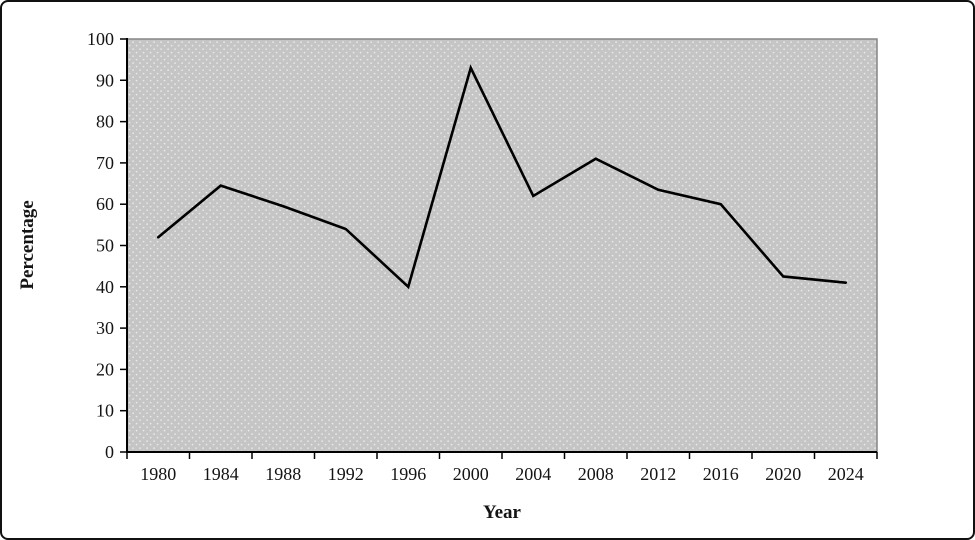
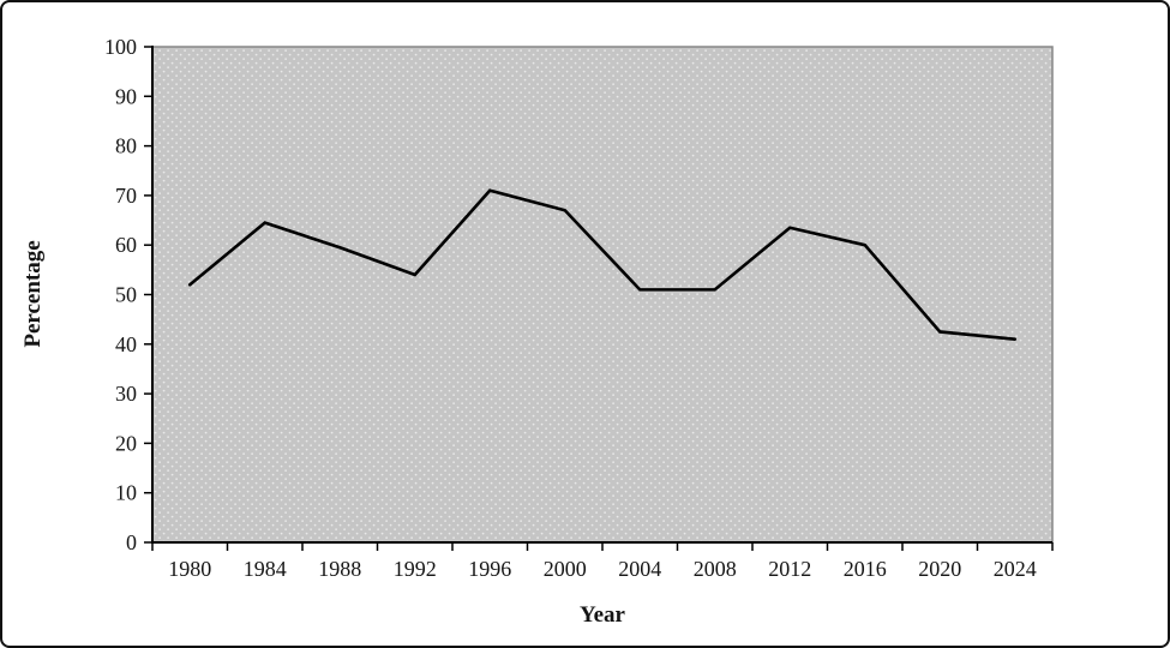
1996: 40 -> 71
2000: 93 -> 67
2004: 62 -> 51
2008: 71 -> 51
